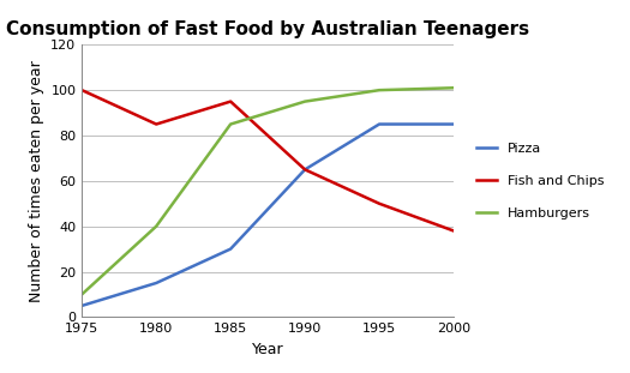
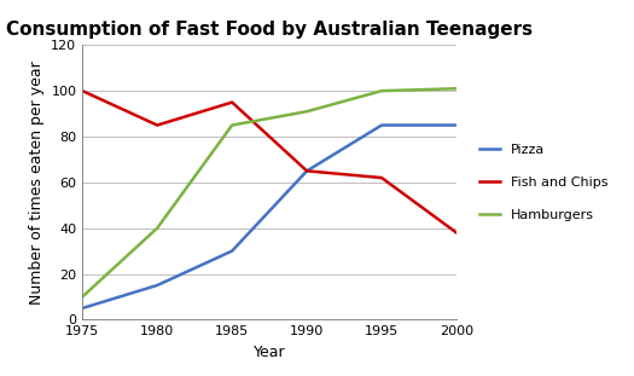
Hamburgers/1990: 95 -> 91
Fish and Chips/1995: 50 -> 62
